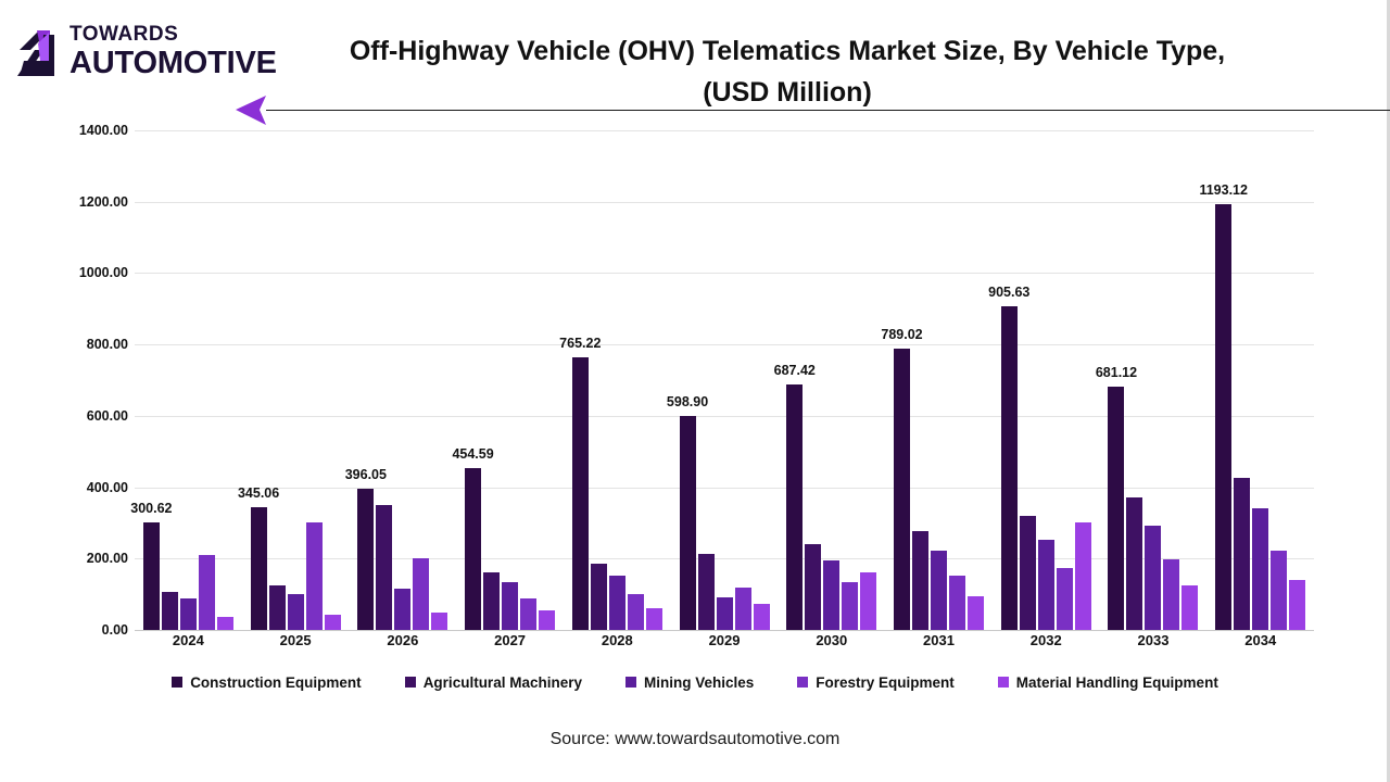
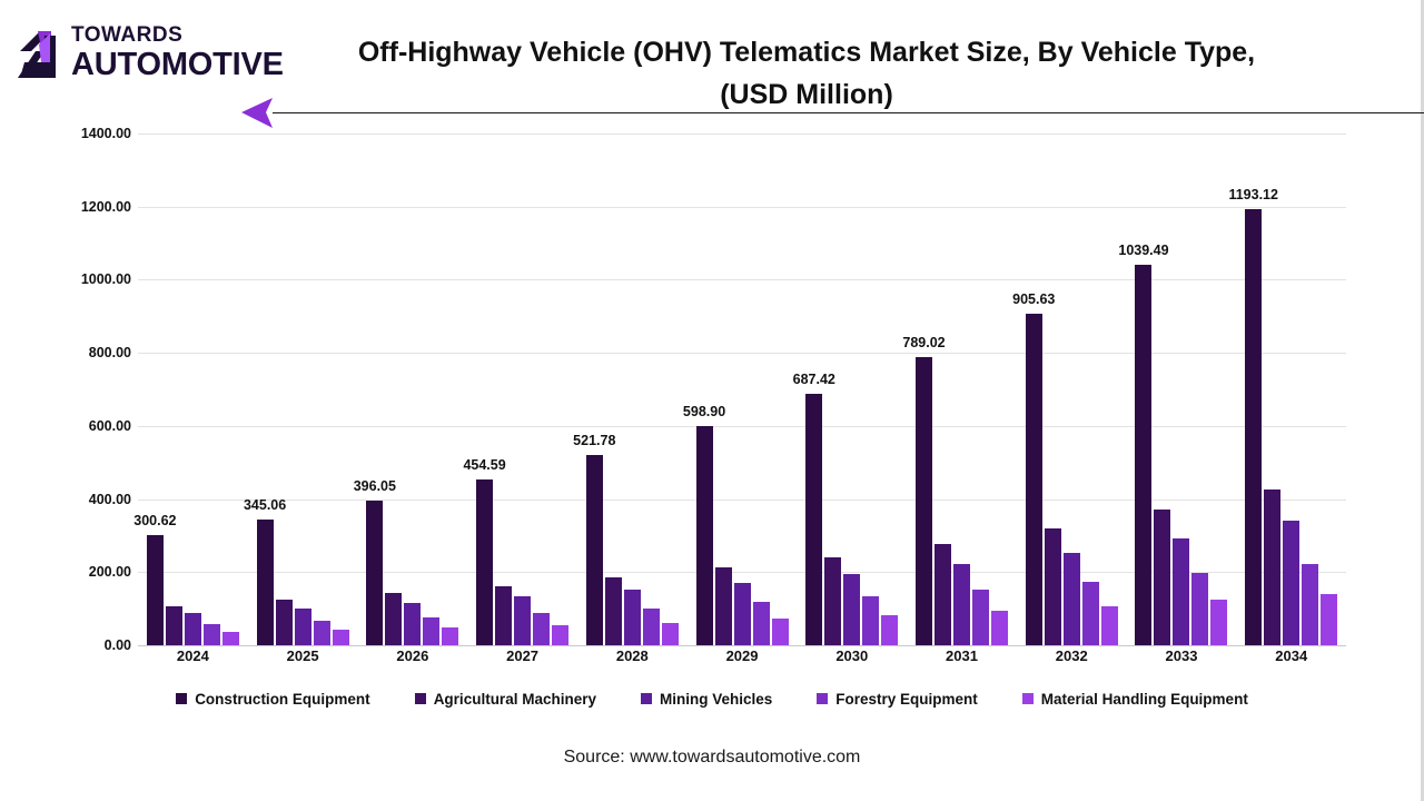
Forestry Equipment/2024: 210 -> 60
Forestry Equipment/2025: 300 -> 70
Agricultural Machinery/2026: 350 -> 140
Forestry Equipment/2026: 200 -> 80
Construction Equipment/2028: 765.22 -> 521.78
Mining Vehicles/2029: 90 -> 170
Material Handling Equipment/2030: 160 -> 80
Material Handling Equipment/2032: 300 -> 110
Construction Equipment/2033: 681.12 -> 1039.49
